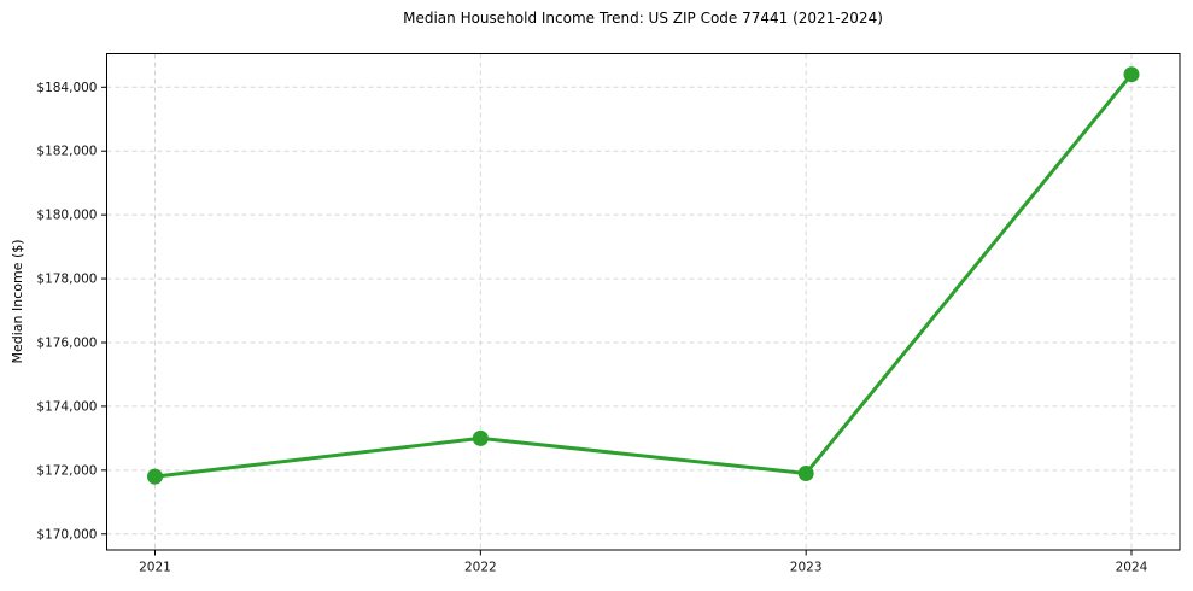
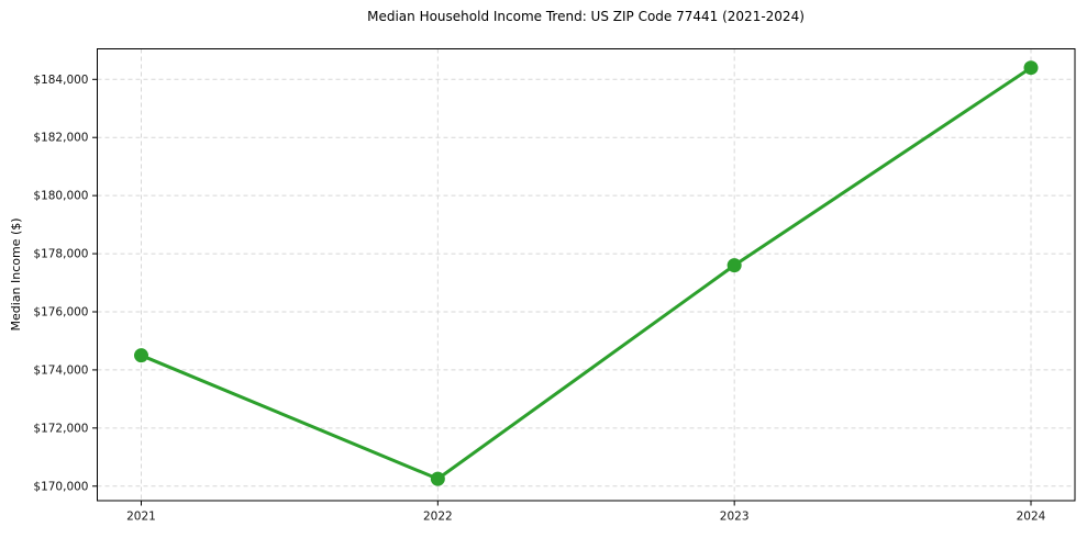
2021: $171800 -> $174500
2022: $173000 -> $170200
2023: $171900 -> $177600
